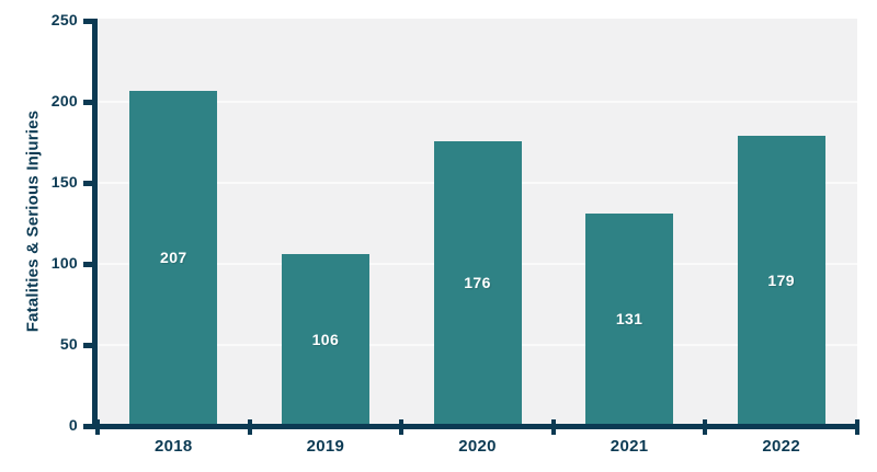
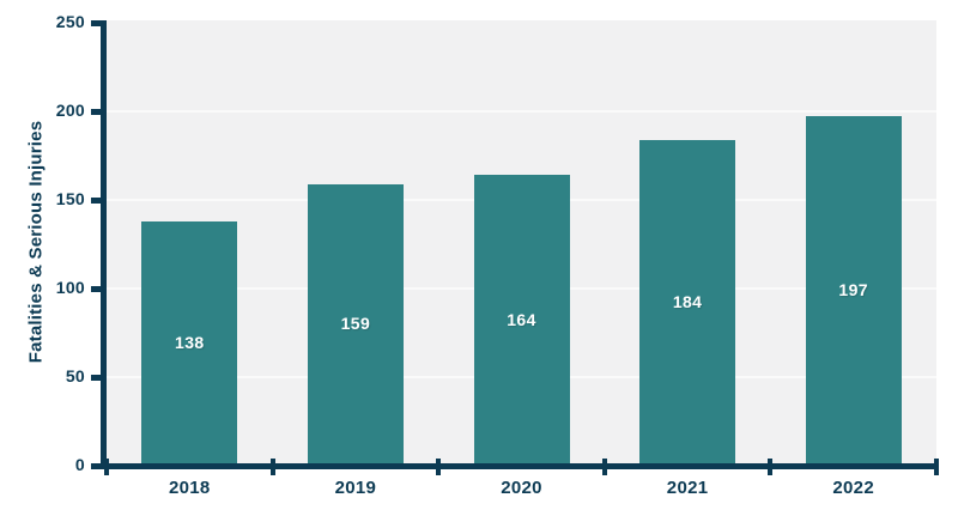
2018: 207 -> 138
2019: 106 -> 159
2020: 176 -> 164
2021: 131 -> 184
2022: 179 -> 197
